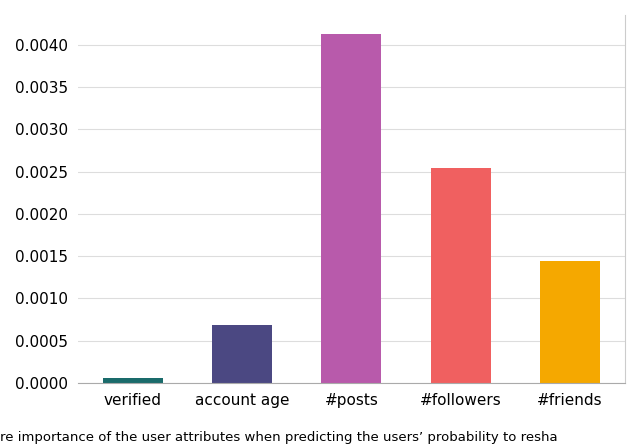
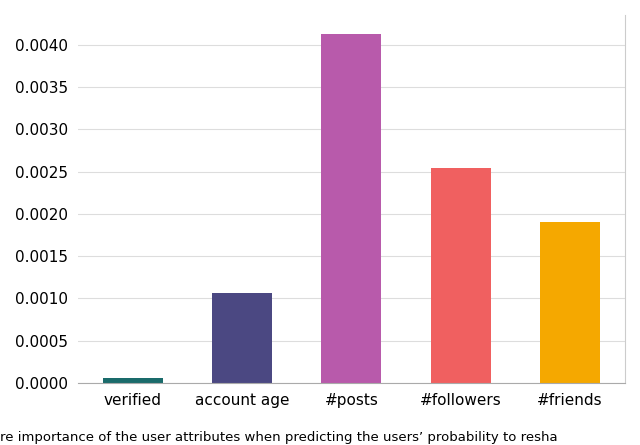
account age: 0.00068 -> 0.00106
#friends: 0.00144 -> 0.00190
